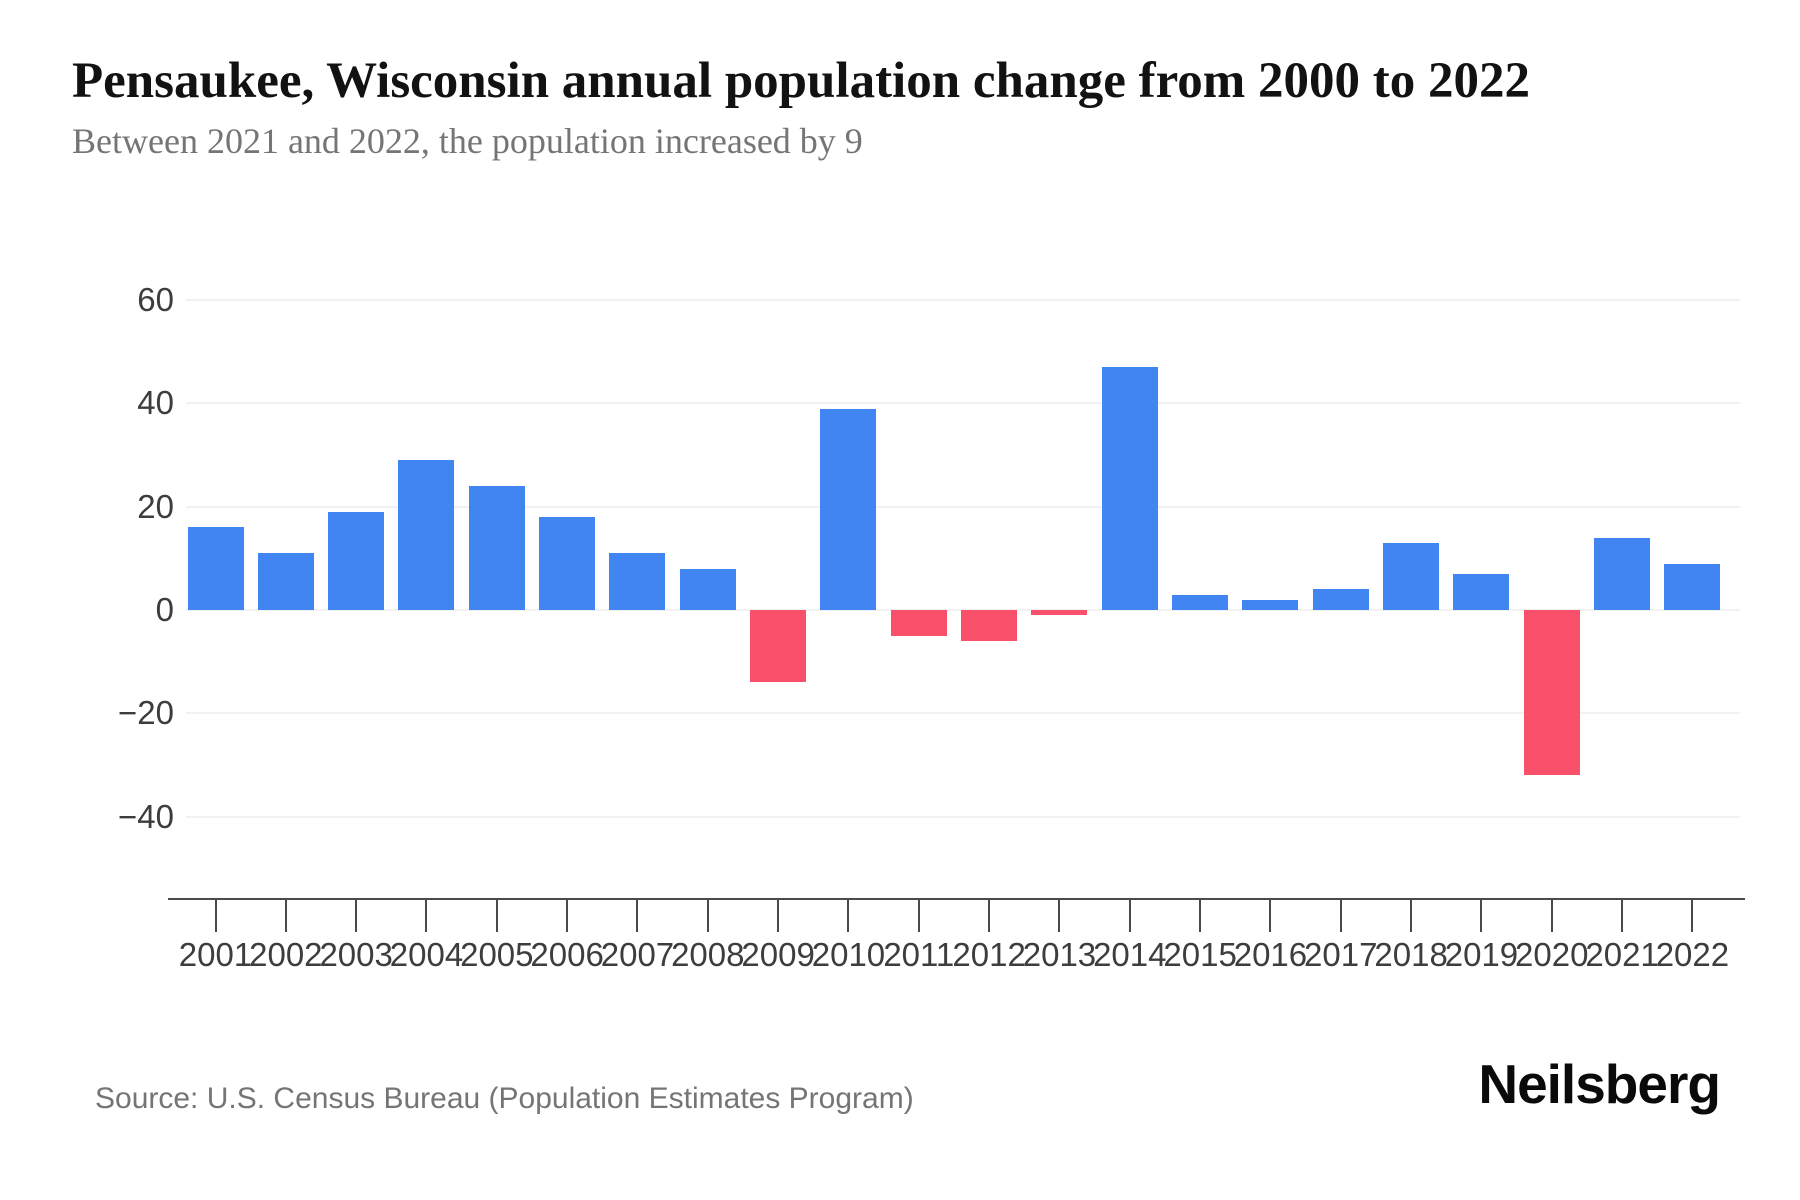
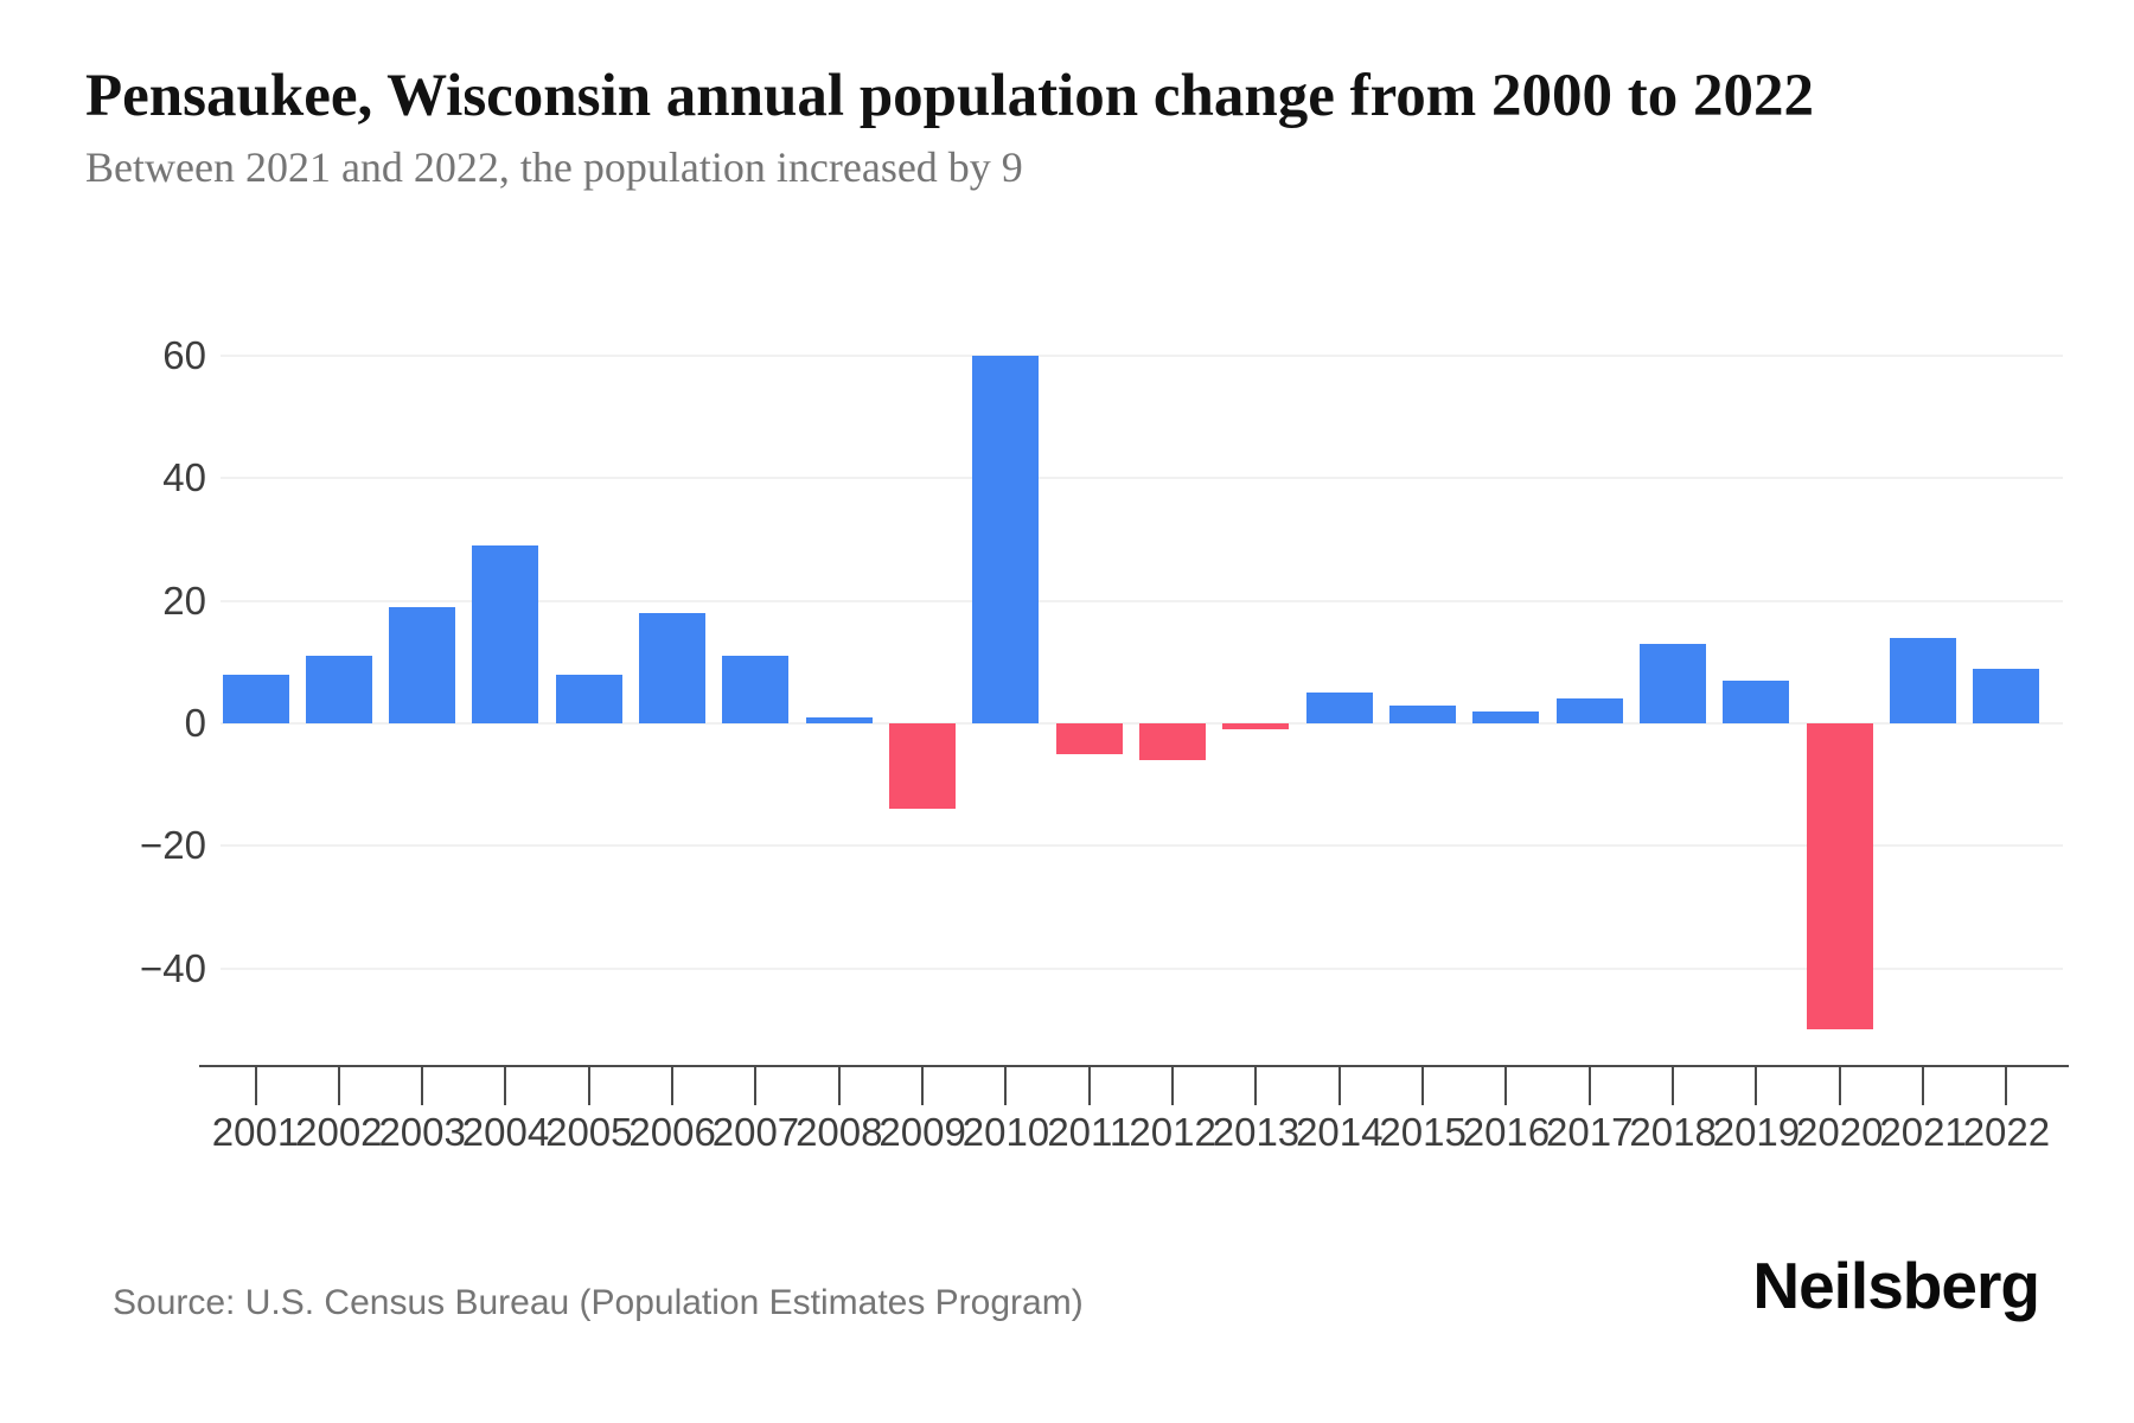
2001: 16 -> 8
2005: 24 -> 8
2008: 8 -> 1
2010: 39 -> 60
2014: 47 -> 5
2020: -32 -> -50
